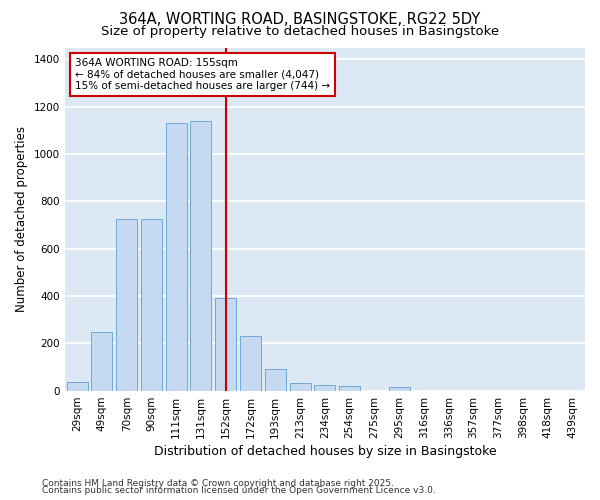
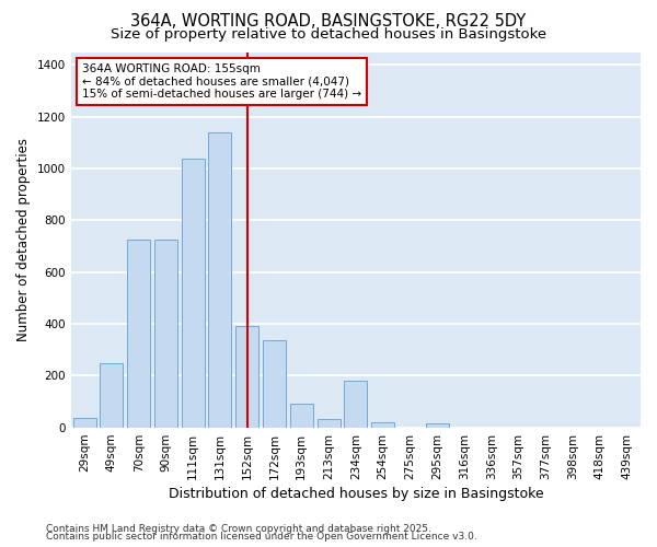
111sqm: 1130 -> 1040
172sqm: 230 -> 335
234sqm: 22 -> 180
